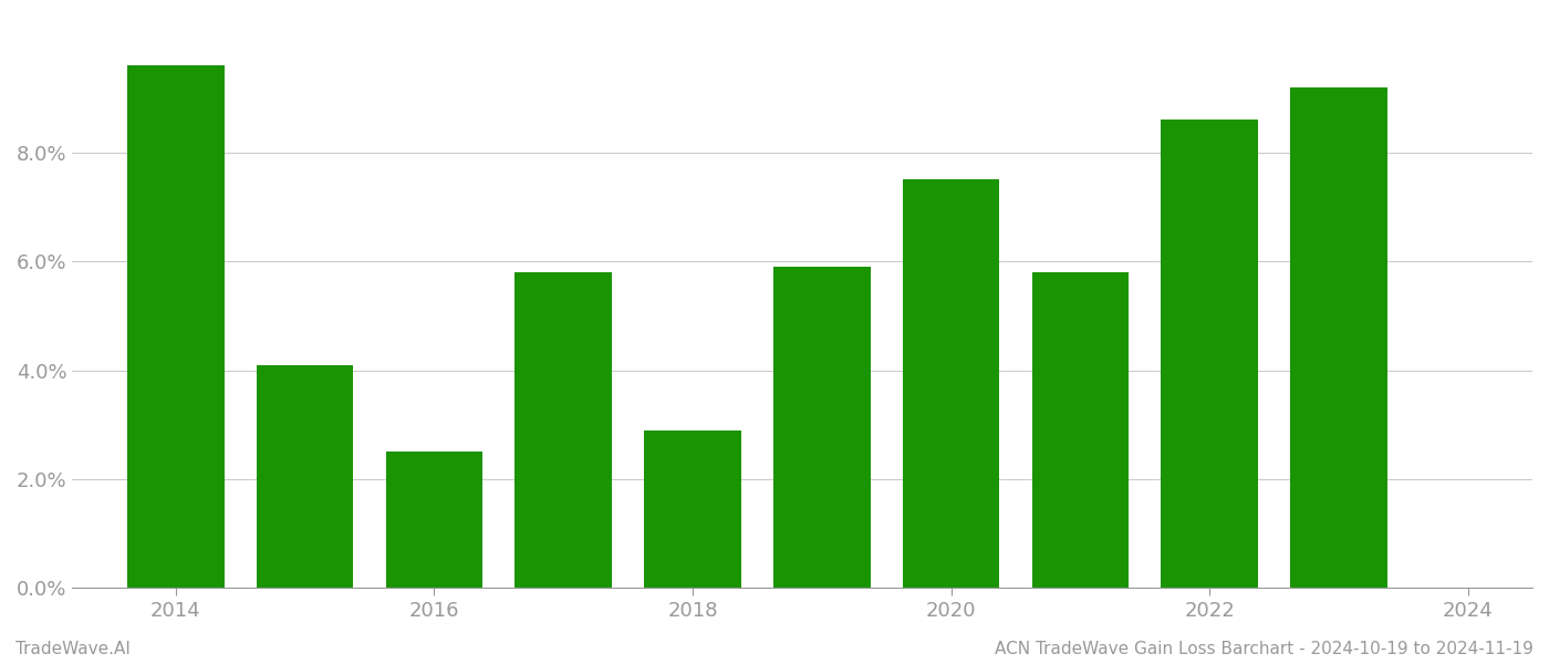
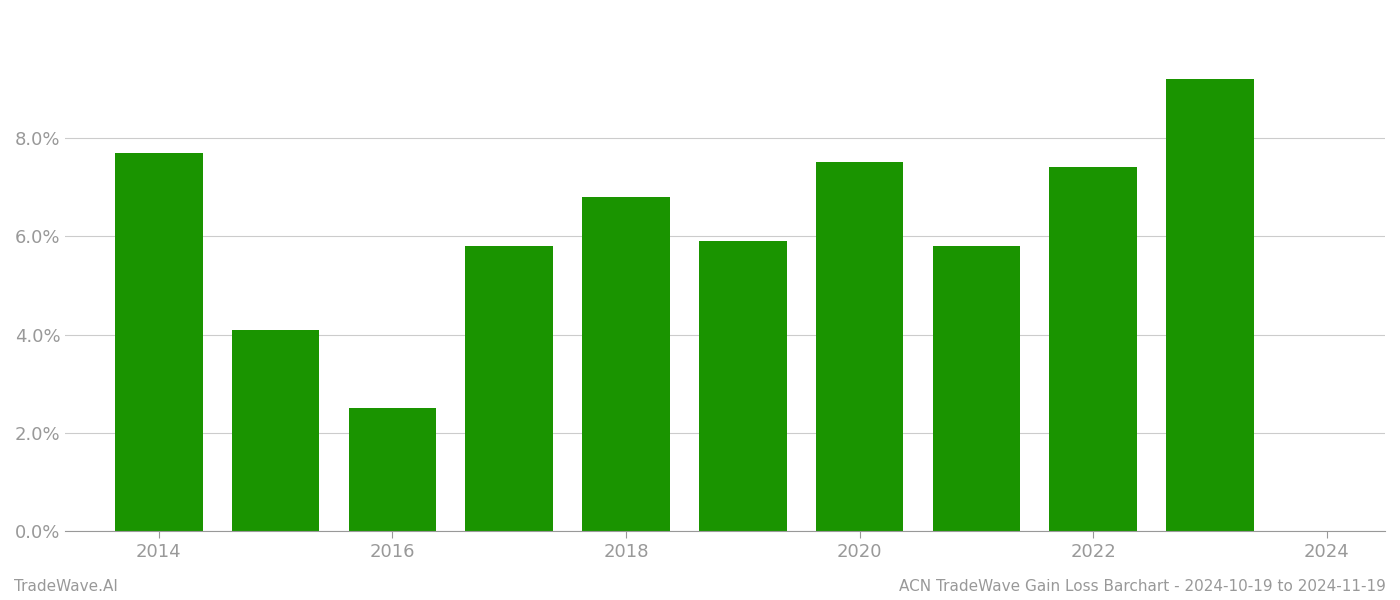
2014: 9.6% -> 7.7%
2018: 2.9% -> 6.8%
2022: 8.6% -> 7.4%
